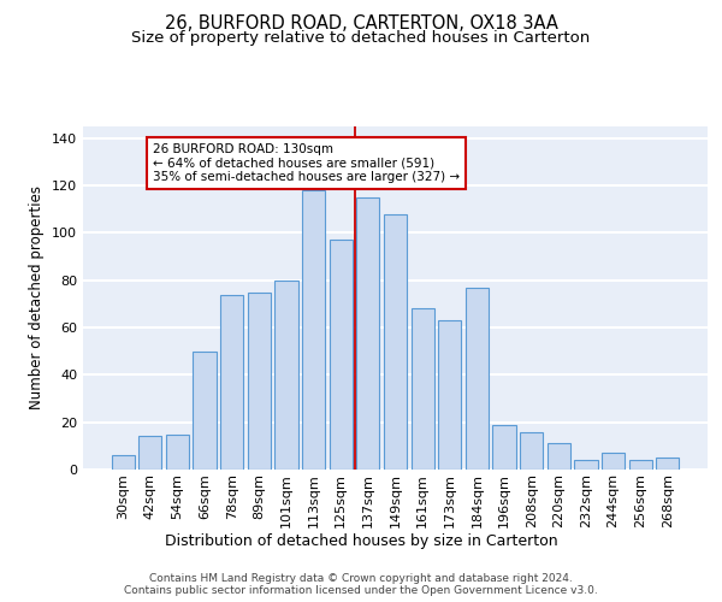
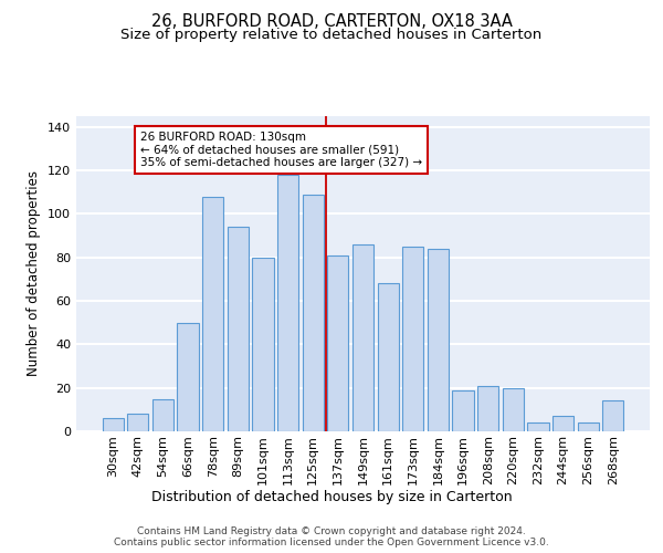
42sqm: 14 -> 8
78sqm: 74 -> 108
89sqm: 75 -> 94
125sqm: 97 -> 109
137sqm: 115 -> 81
149sqm: 108 -> 86
173sqm: 63 -> 85
184sqm: 77 -> 84
208sqm: 16 -> 21
220sqm: 11 -> 20
268sqm: 5 -> 14
